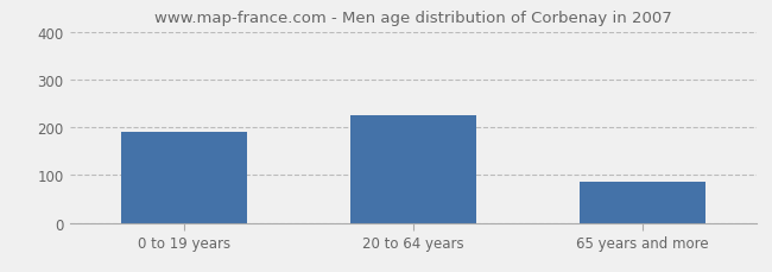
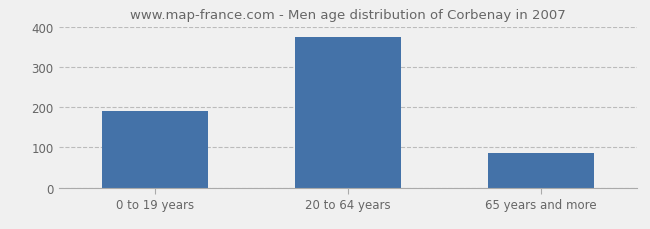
20 to 64 years: 225 -> 375
